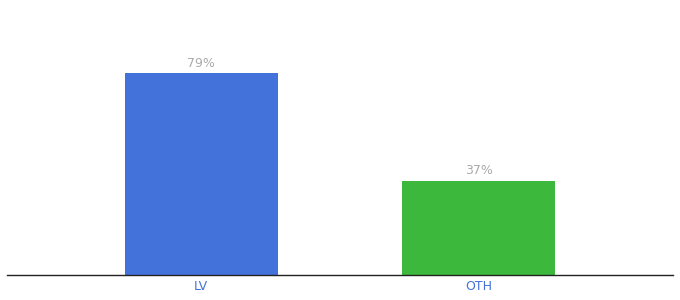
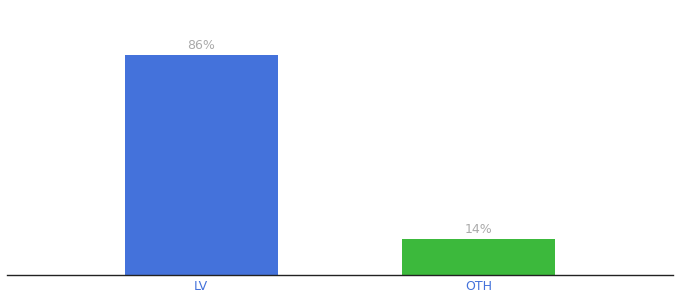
LV: 79% -> 86%
OTH: 37% -> 14%
